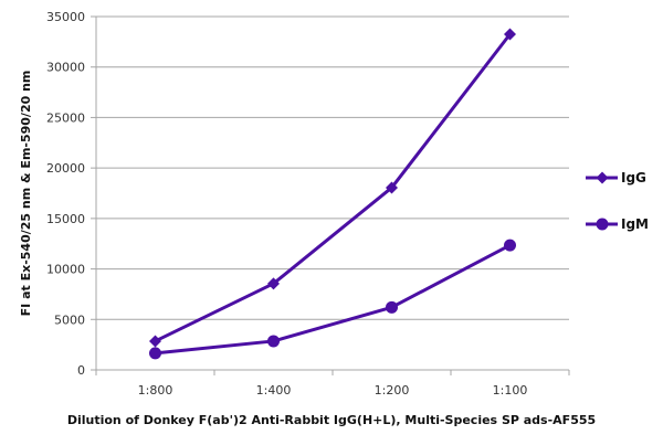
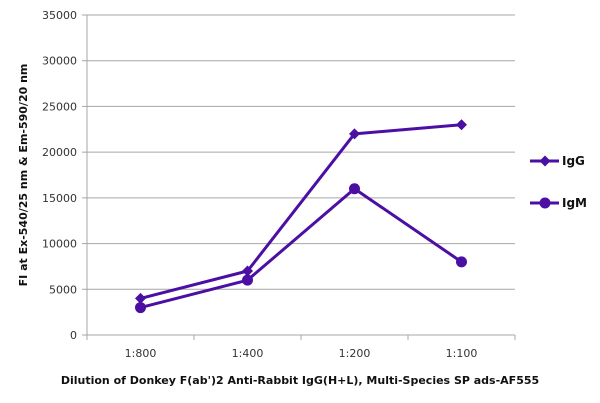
IgG/1:800: 3000 -> 4000
IgM/1:800: 2000 -> 3000
IgG/1:400: 9000 -> 7000
IgM/1:400: 3000 -> 6000
IgG/1:200: 18000 -> 22000
IgM/1:200: 6000 -> 16000
IgG/1:100: 33000 -> 23000
IgM/1:100: 12000 -> 8000
